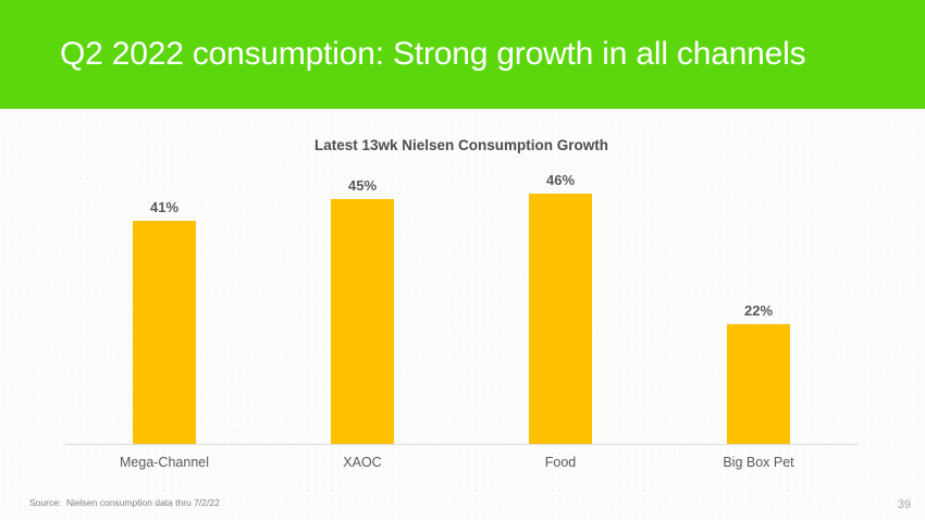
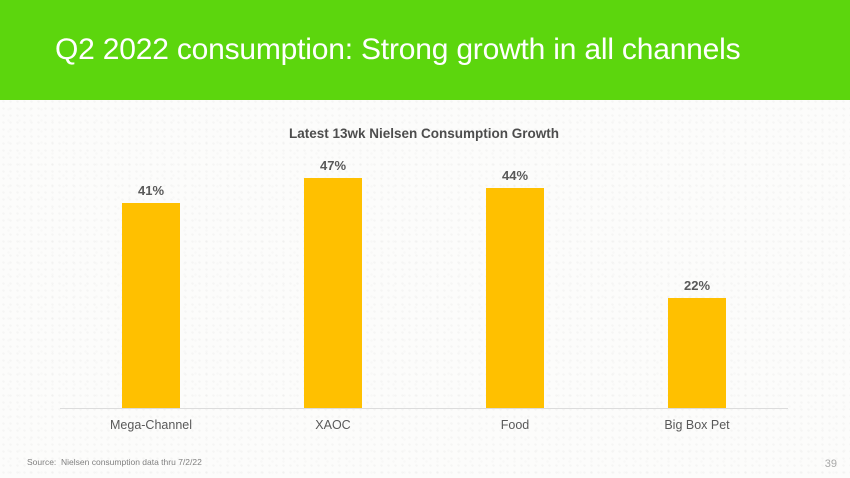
XAOC: 45% -> 47%
Food: 46% -> 44%
